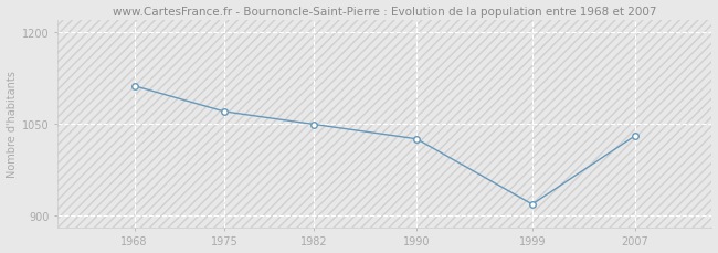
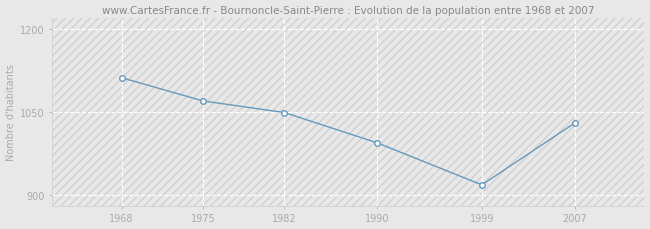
1990: 1025 -> 994
